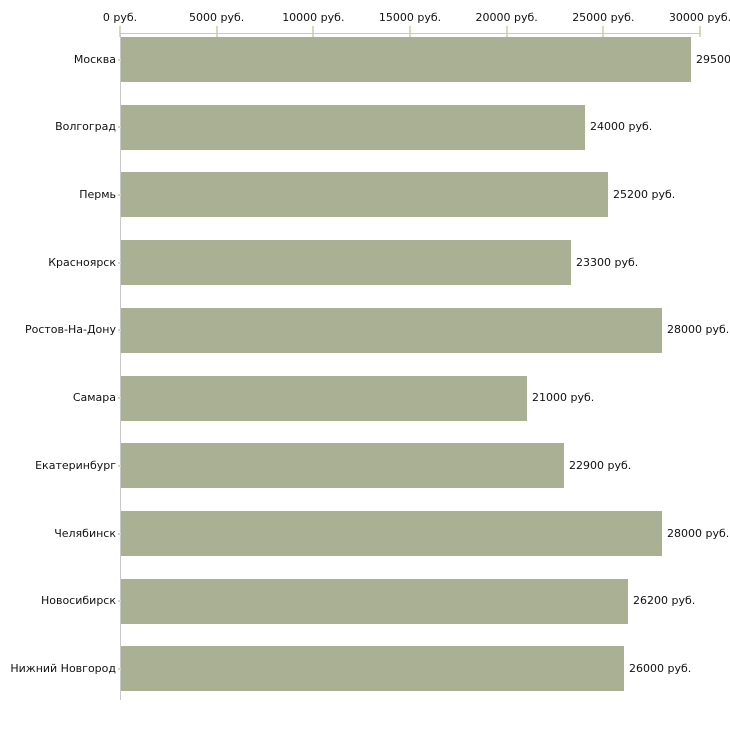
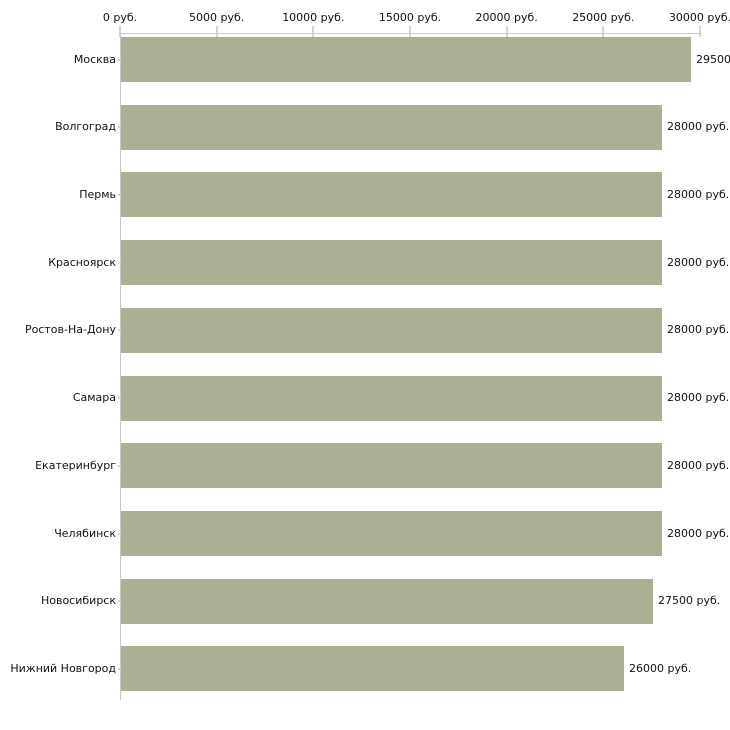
Волгоград: 24000 -> 28000
Пермь: 25200 -> 28000
Красноярск: 23300 -> 28000
Самара: 21000 -> 28000
Екатеринбург: 22900 -> 28000
Новосибирск: 26200 -> 27500
